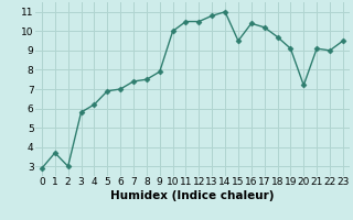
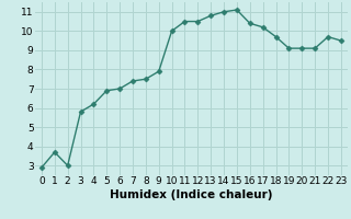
15: 9.5 -> 11.1
20: 7.2 -> 9.1
22: 9.0 -> 9.7
